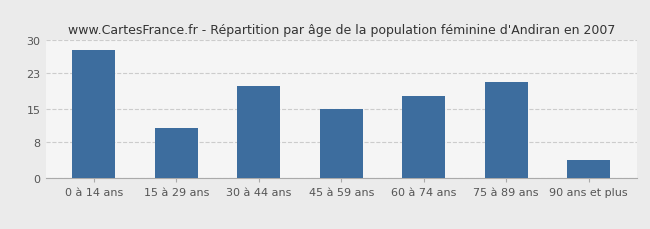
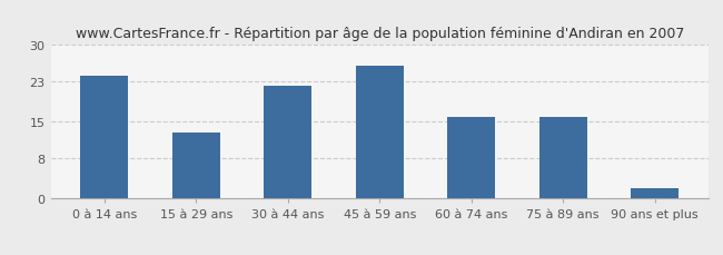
0 à 14 ans: 28 -> 24
15 à 29 ans: 11 -> 13
30 à 44 ans: 20 -> 22
45 à 59 ans: 15 -> 26
60 à 74 ans: 18 -> 16
75 à 89 ans: 21 -> 16
90 ans et plus: 4 -> 2
